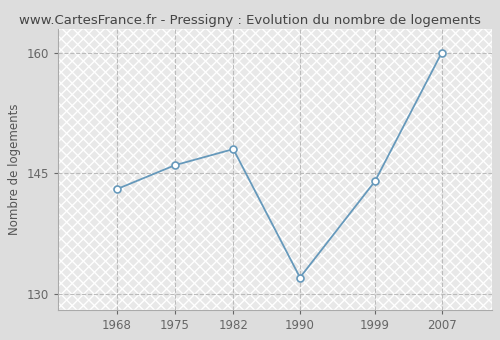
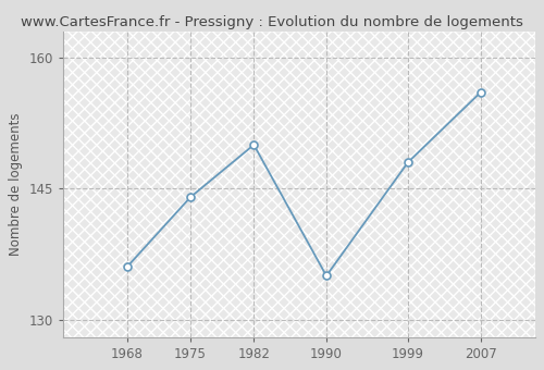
1968: 143 -> 136
1975: 146 -> 144
1982: 148 -> 150
1990: 132 -> 135
1999: 144 -> 148
2007: 160 -> 156
